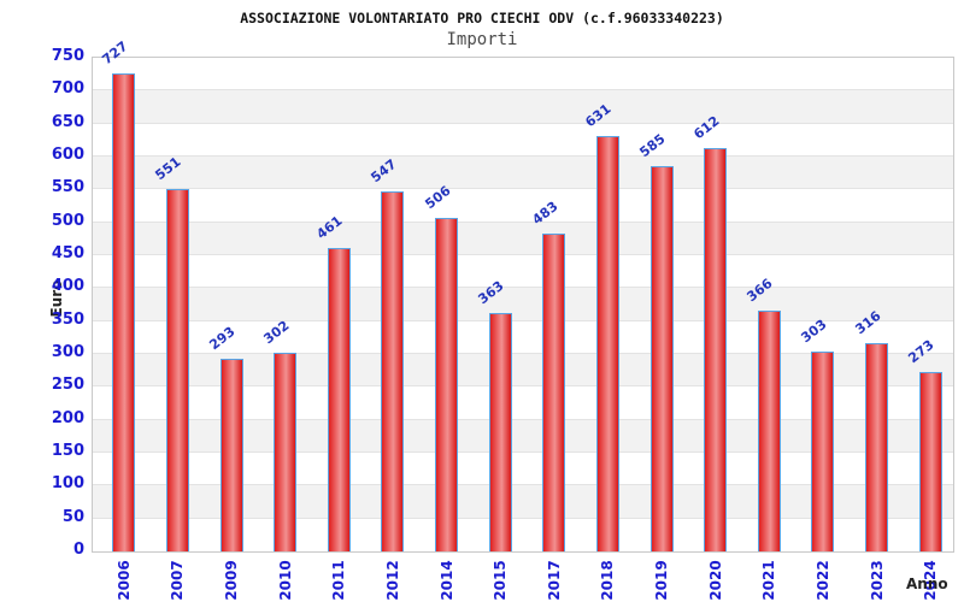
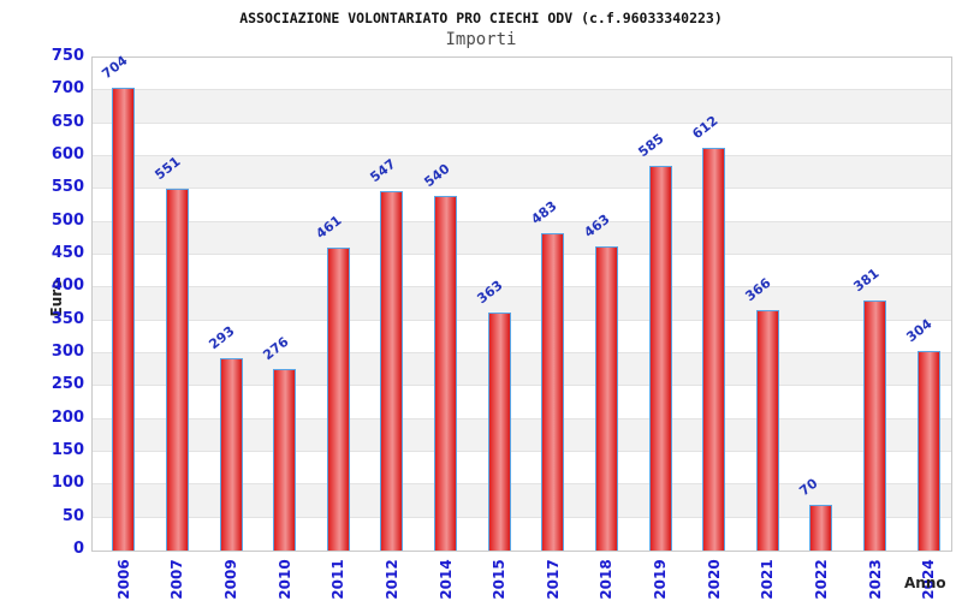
2006: 727 -> 704
2010: 302 -> 276
2014: 506 -> 540
2018: 631 -> 463
2022: 303 -> 70
2023: 316 -> 381
2024: 273 -> 304
